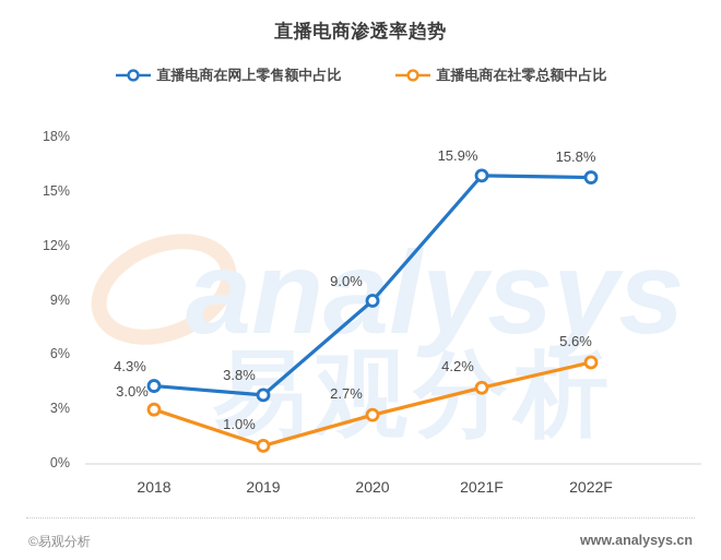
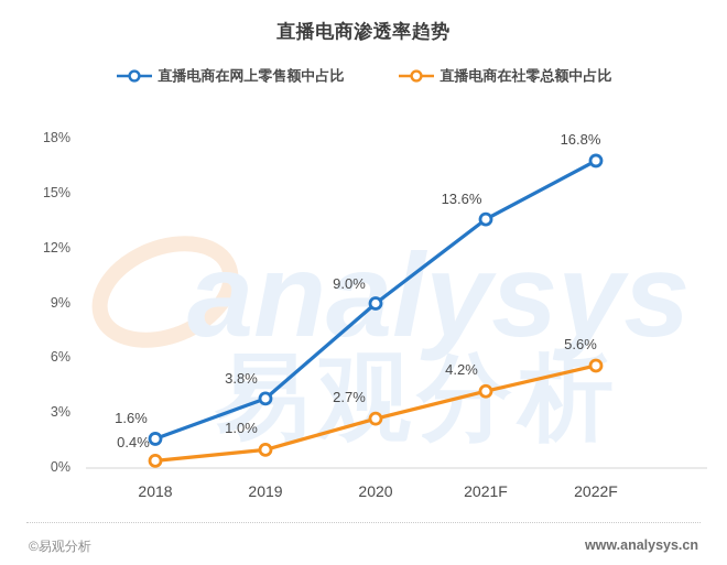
直播电商在网上零售额中占比/2018: 4.3% -> 1.6%
直播电商在社零总额中占比/2018: 3.0% -> 0.4%
直播电商在网上零售额中占比/2021F: 15.9% -> 13.6%
直播电商在网上零售额中占比/2022F: 15.8% -> 16.8%
